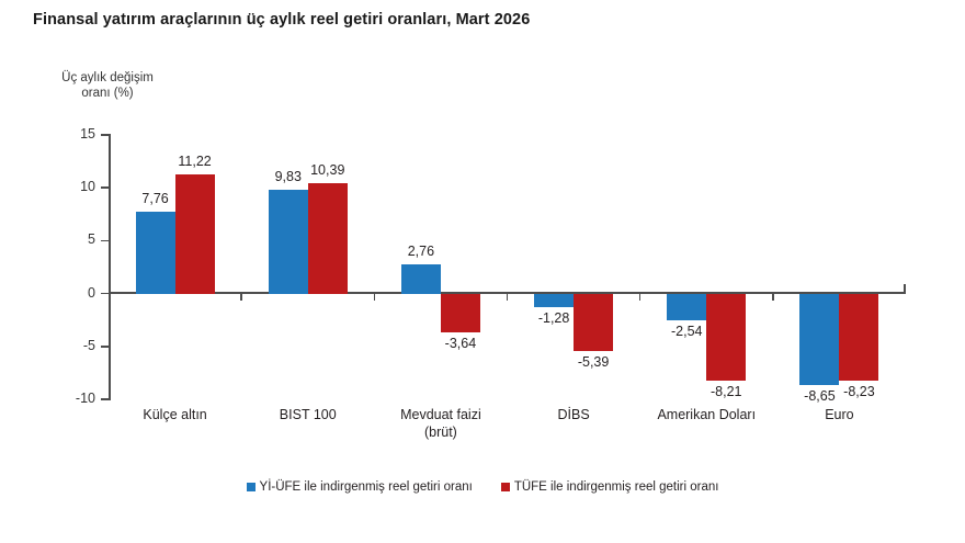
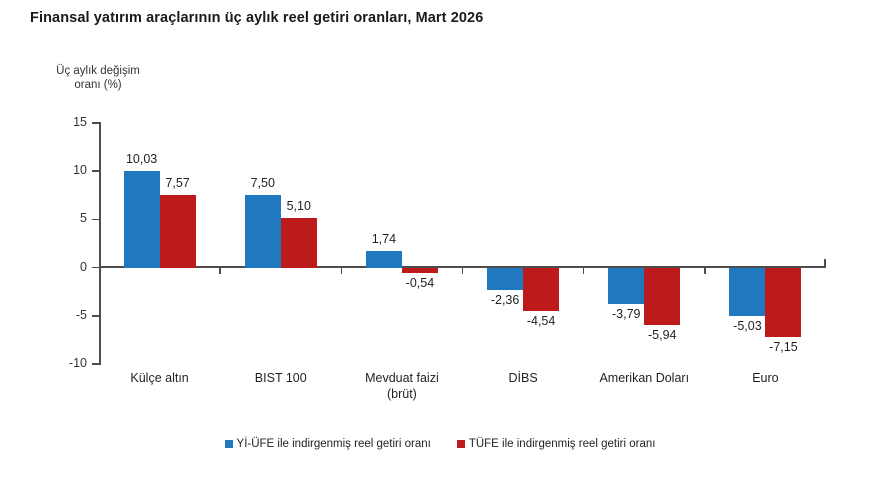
Yİ-ÜFE ile indirgenmiş reel getiri oranı/Külçe altın: 7,76 -> 10,03
TÜFE ile indirgenmiş reel getiri oranı/Külçe altın: 11,22 -> 7,57
Yİ-ÜFE ile indirgenmiş reel getiri oranı/BIST 100: 9,83 -> 7,50
TÜFE ile indirgenmiş reel getiri oranı/BIST 100: 10,39 -> 5,10
Yİ-ÜFE ile indirgenmiş reel getiri oranı/Mevduat faizi: 2,76 -> 1,74
TÜFE ile indirgenmiş reel getiri oranı/Mevduat faizi: -3,64 -> -0,54
Yİ-ÜFE ile indirgenmiş reel getiri oranı/DİBS: -1,28 -> -2,36
TÜFE ile indirgenmiş reel getiri oranı/DİBS: -5,39 -> -4,54
Yİ-ÜFE ile indirgenmiş reel getiri oranı/Amerikan Doları: -2,54 -> -3,79
TÜFE ile indirgenmiş reel getiri oranı/Amerikan Doları: -8,21 -> -5,94
Yİ-ÜFE ile indirgenmiş reel getiri oranı/Euro: -8,65 -> -5,03
TÜFE ile indirgenmiş reel getiri oranı/Euro: -8,23 -> -7,15
